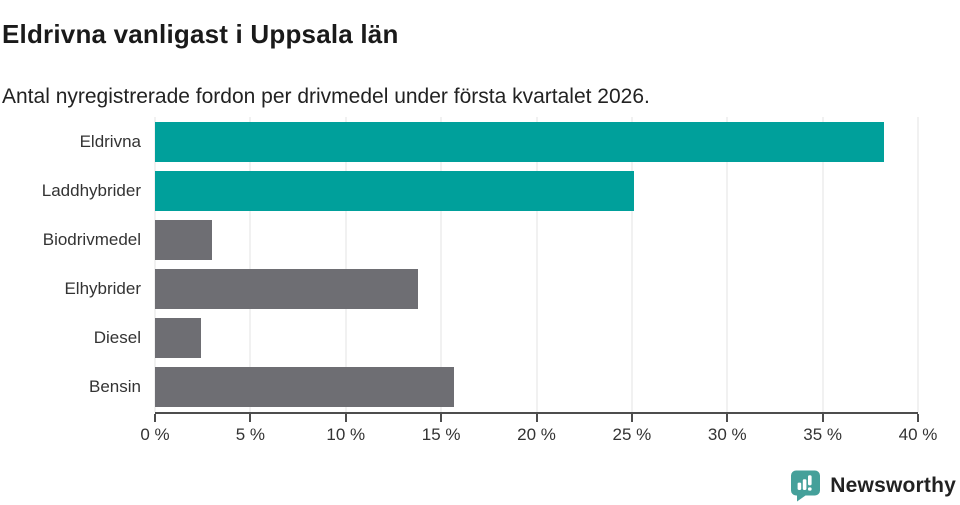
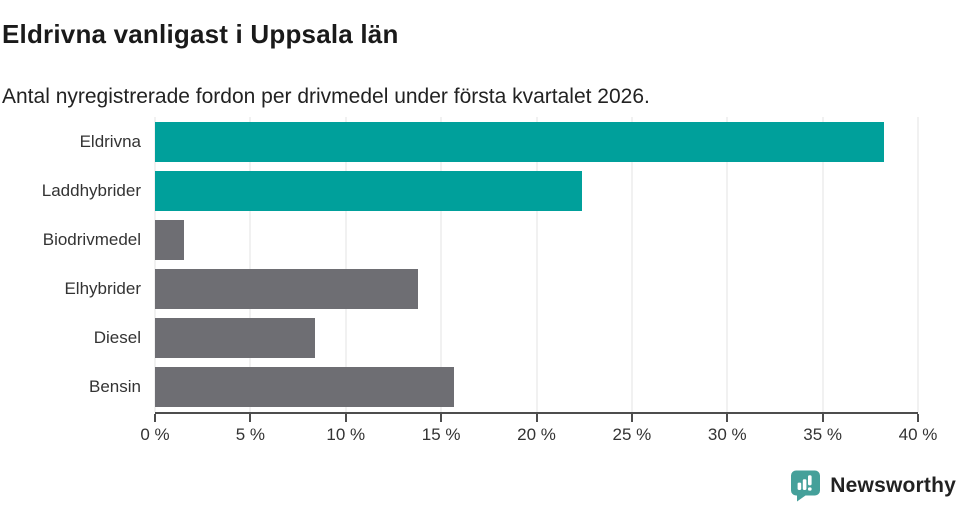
Laddhybrider: 25.1% -> 22.4%
Biodrivmedel: 3.0% -> 1.5%
Diesel: 2.4% -> 8.4%
